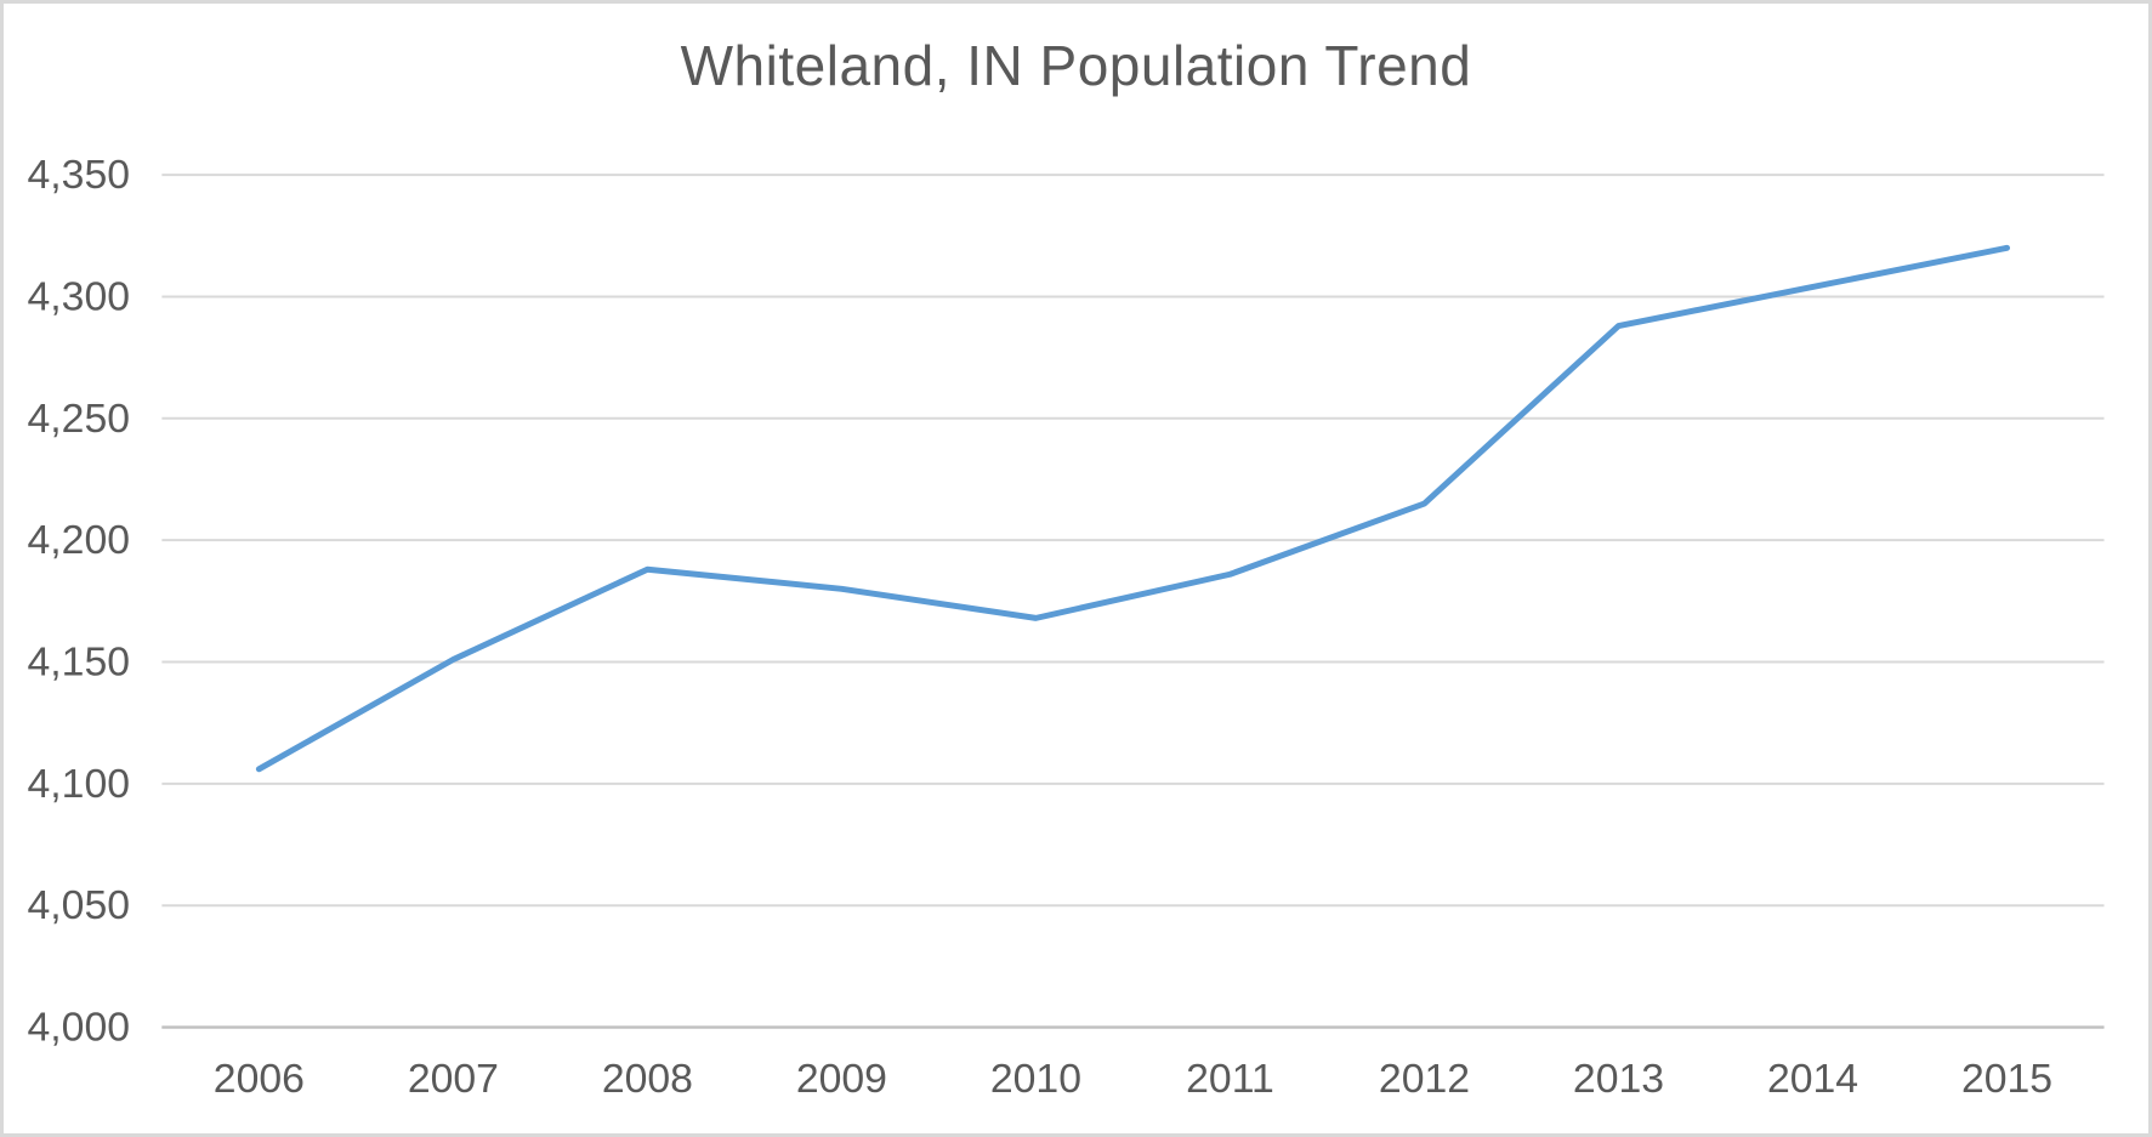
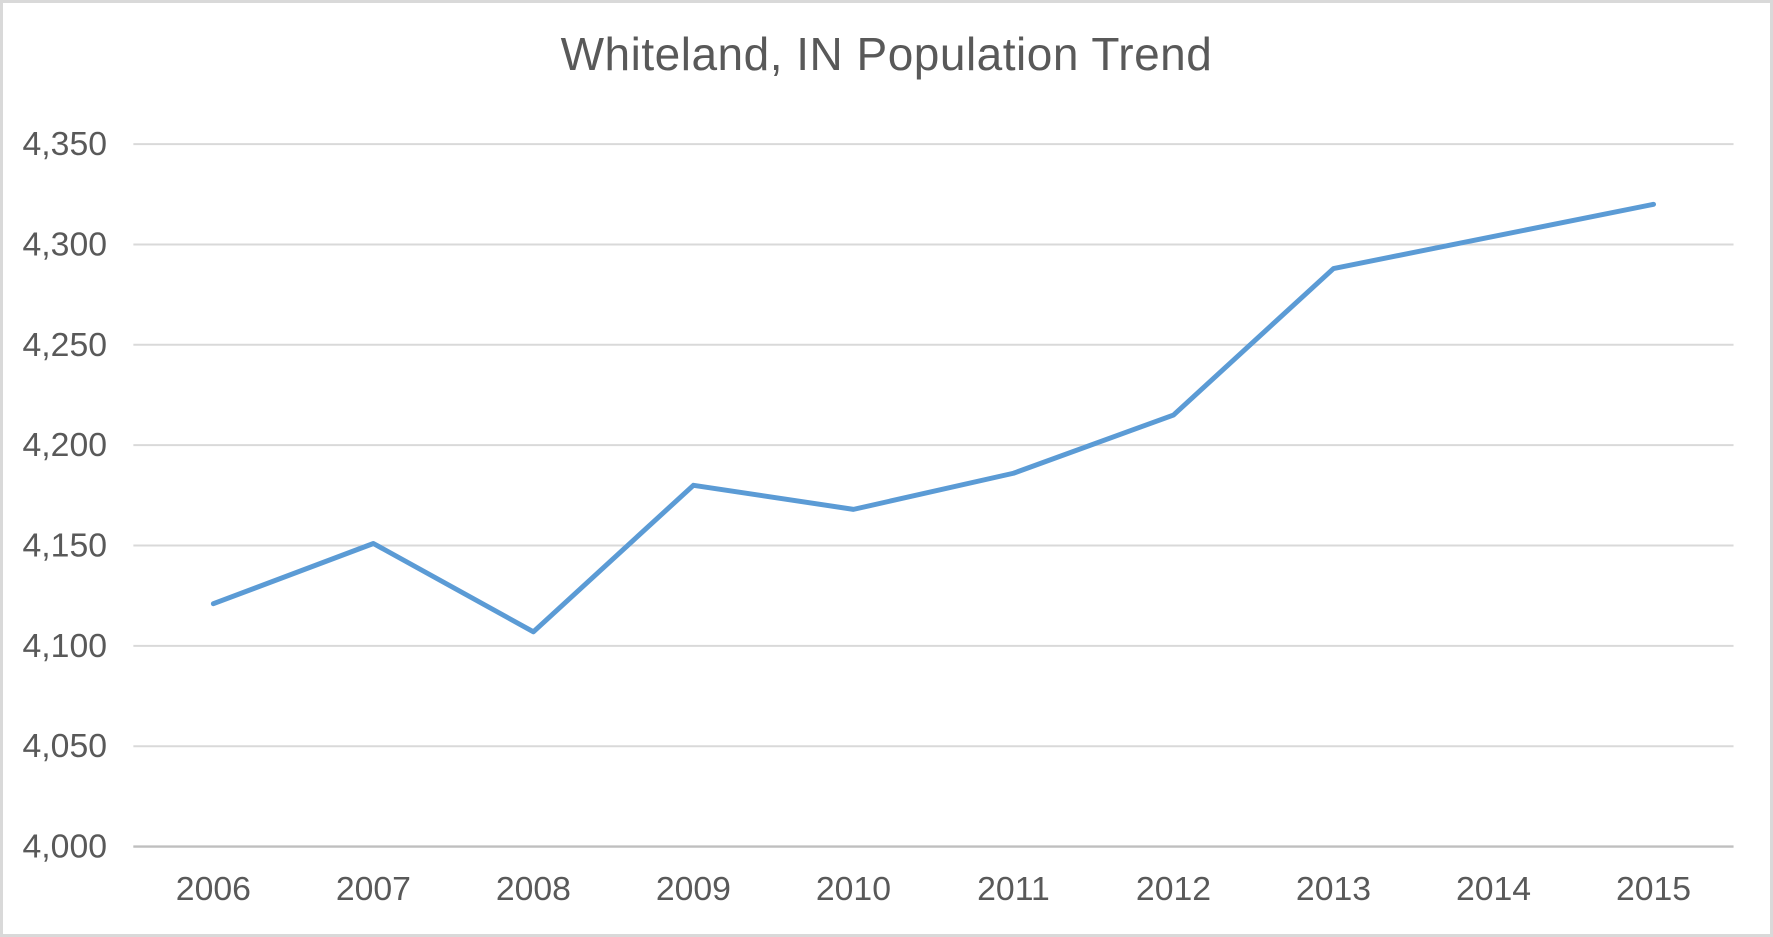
2006: 4106 -> 4121
2008: 4188 -> 4107
